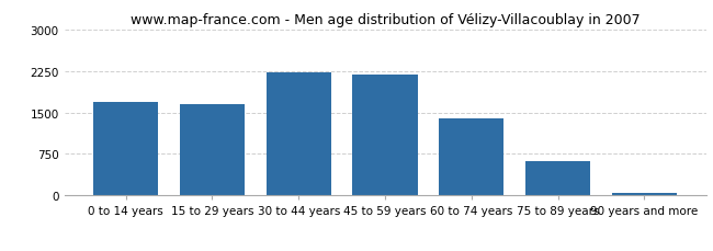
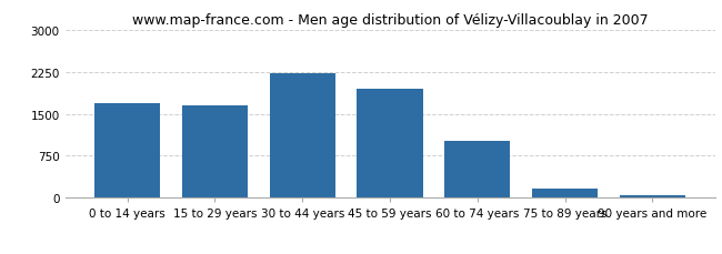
45 to 59 years: 2190 -> 1940
60 to 74 years: 1390 -> 1020
75 to 89 years: 630 -> 160
